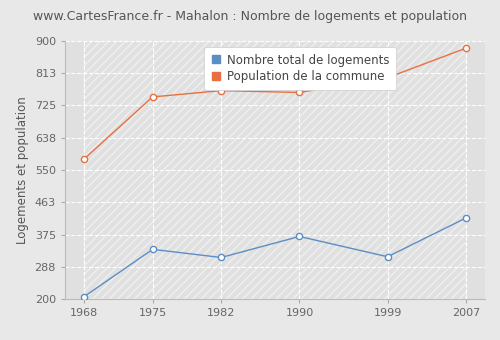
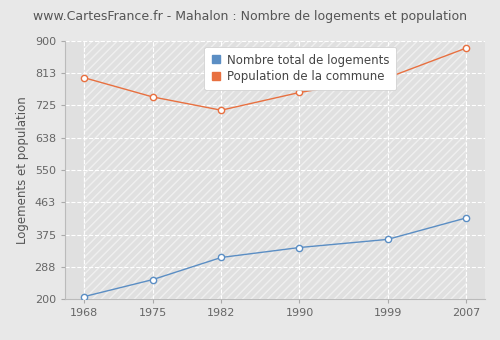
Population de la commune/1968: 580 -> 800
Nombre total de logements/1975: 335 -> 253
Population de la commune/1982: 765 -> 712
Nombre total de logements/1990: 370 -> 340
Nombre total de logements/1999: 315 -> 362
